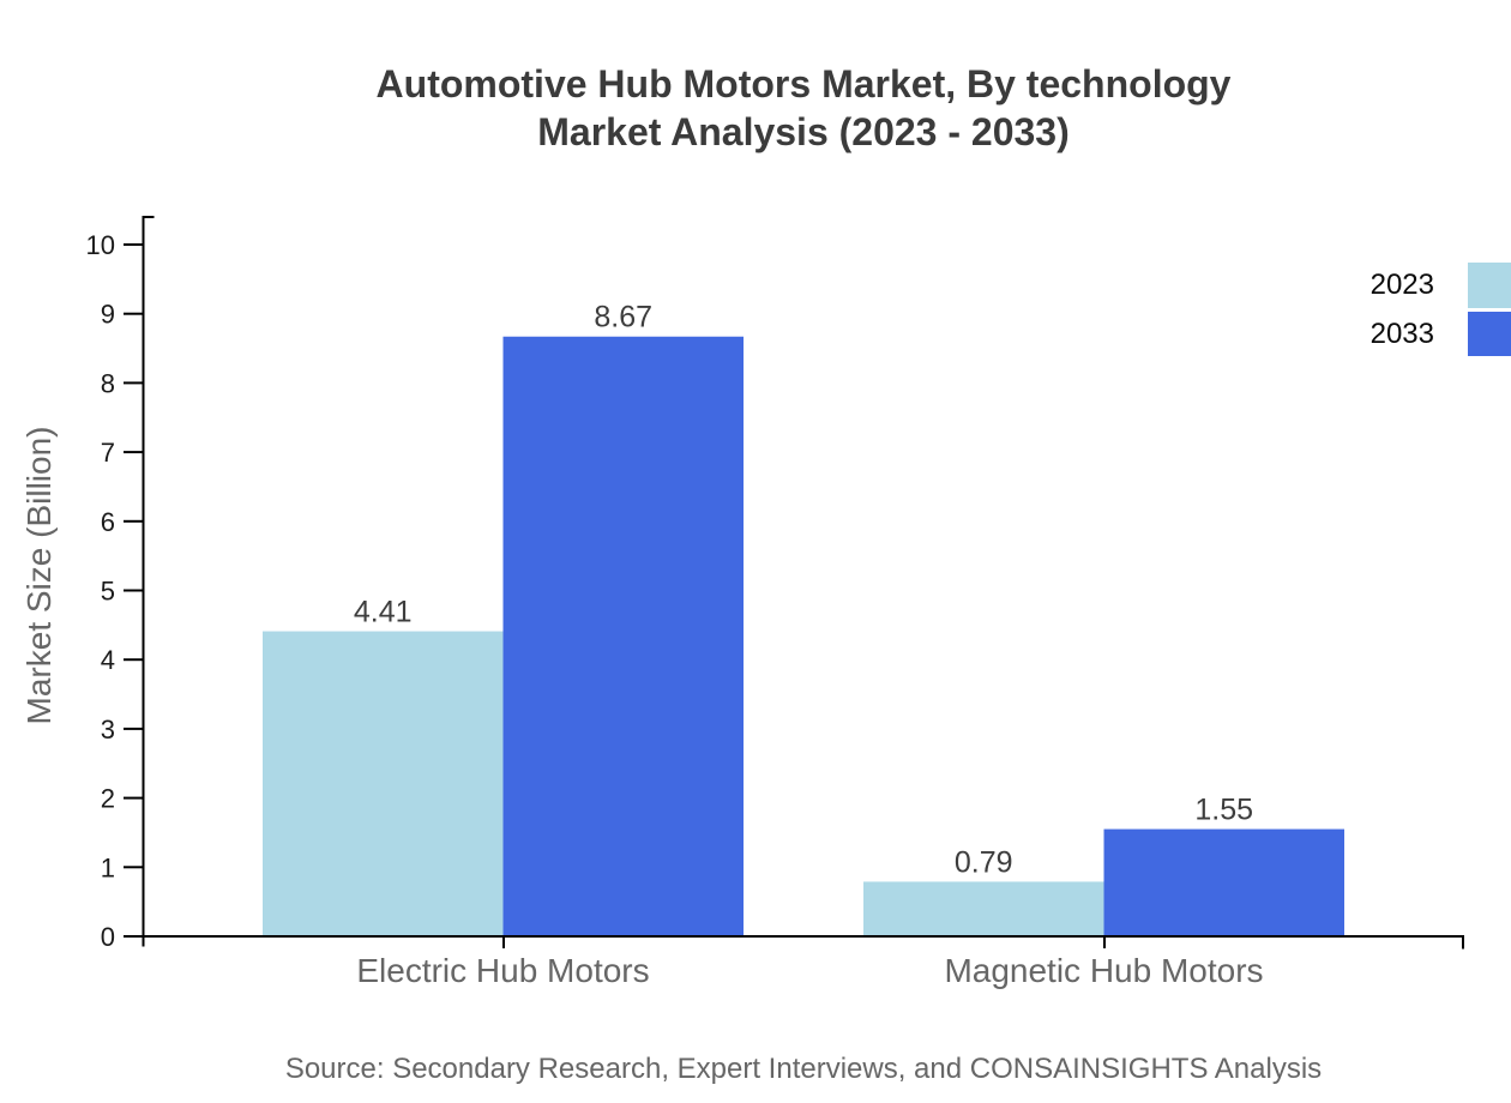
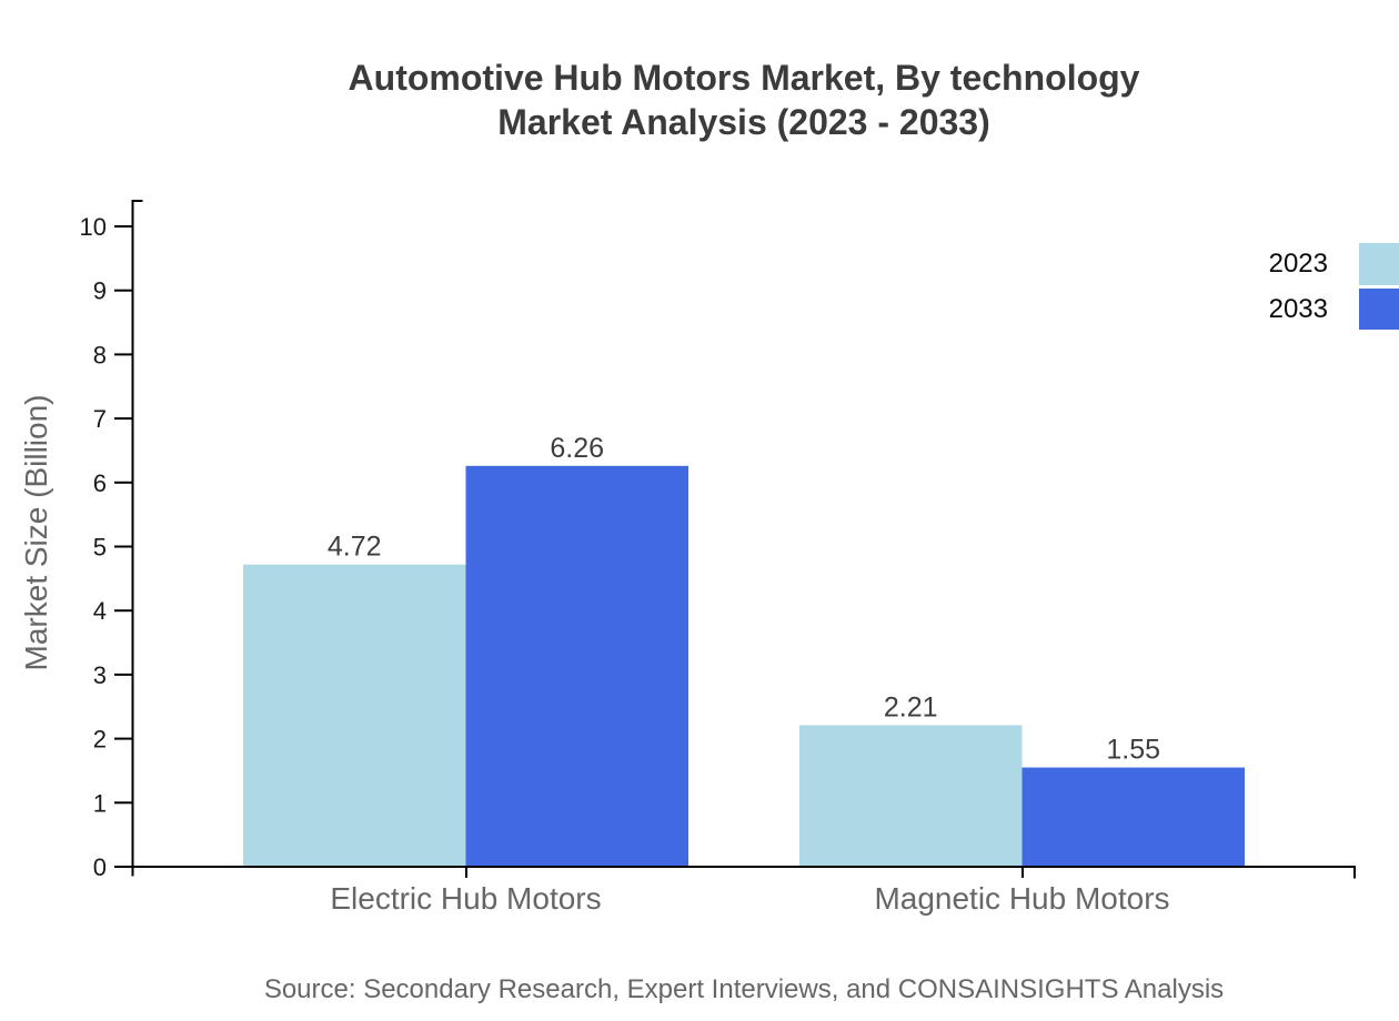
2023/Electric Hub Motors: 4.41 -> 4.72
2033/Electric Hub Motors: 8.67 -> 6.26
2023/Magnetic Hub Motors: 0.79 -> 2.21
